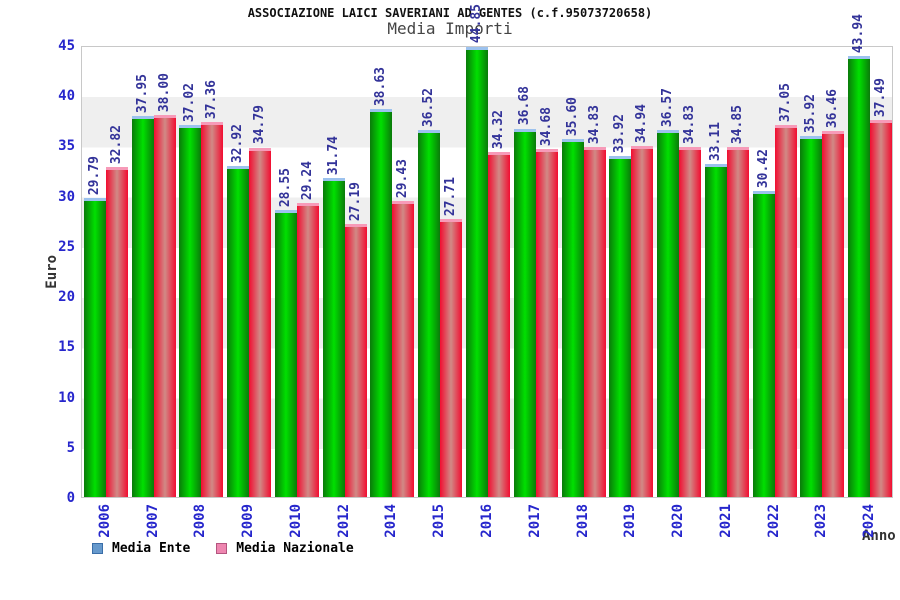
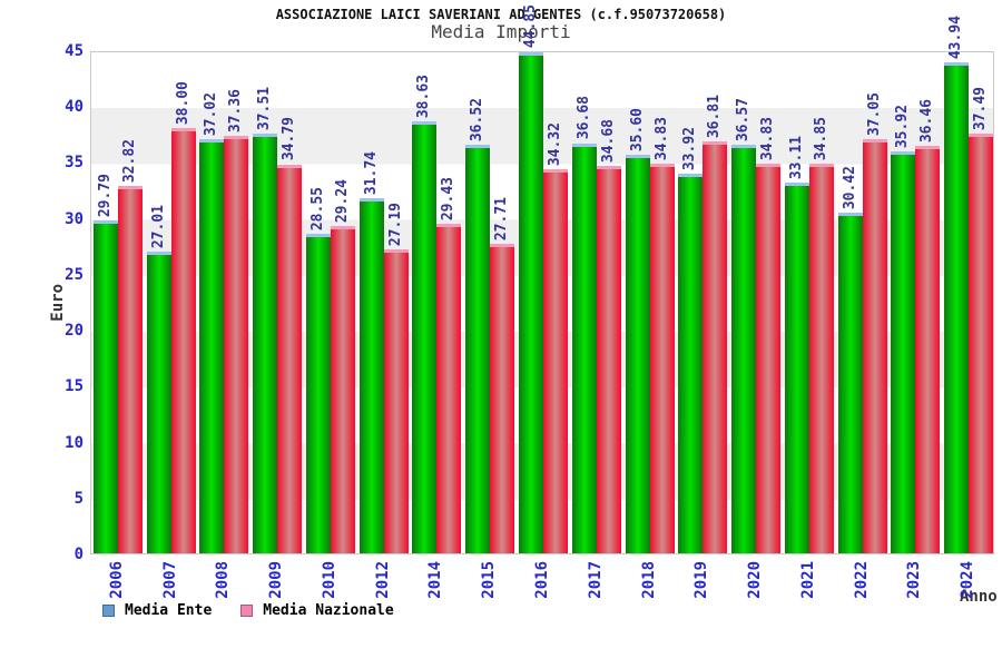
Media Ente/2007: 37.95 -> 27.01
Media Ente/2009: 32.92 -> 37.51
Media Nazionale/2019: 34.94 -> 36.81
